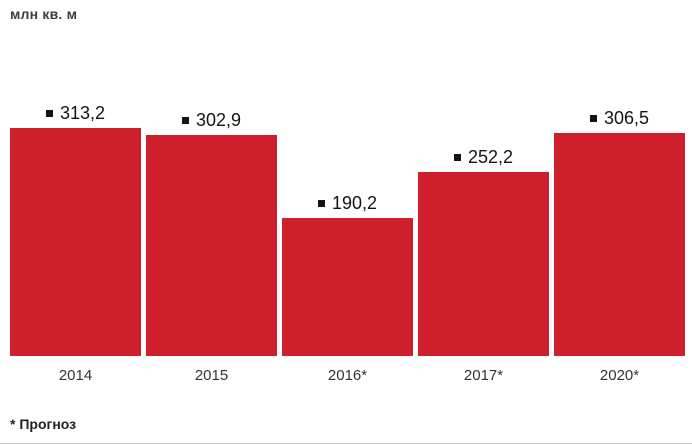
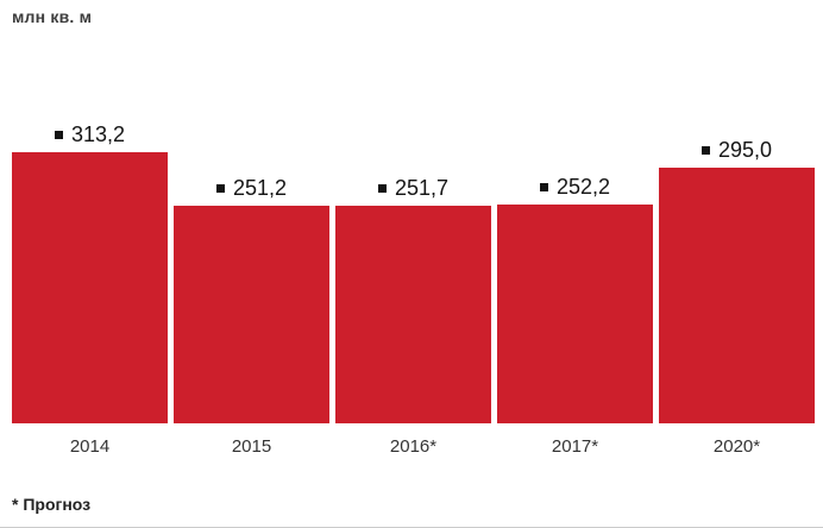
2015: 302,9 -> 251,2
2016*: 190,2 -> 251,7
2020*: 306,5 -> 295,0
